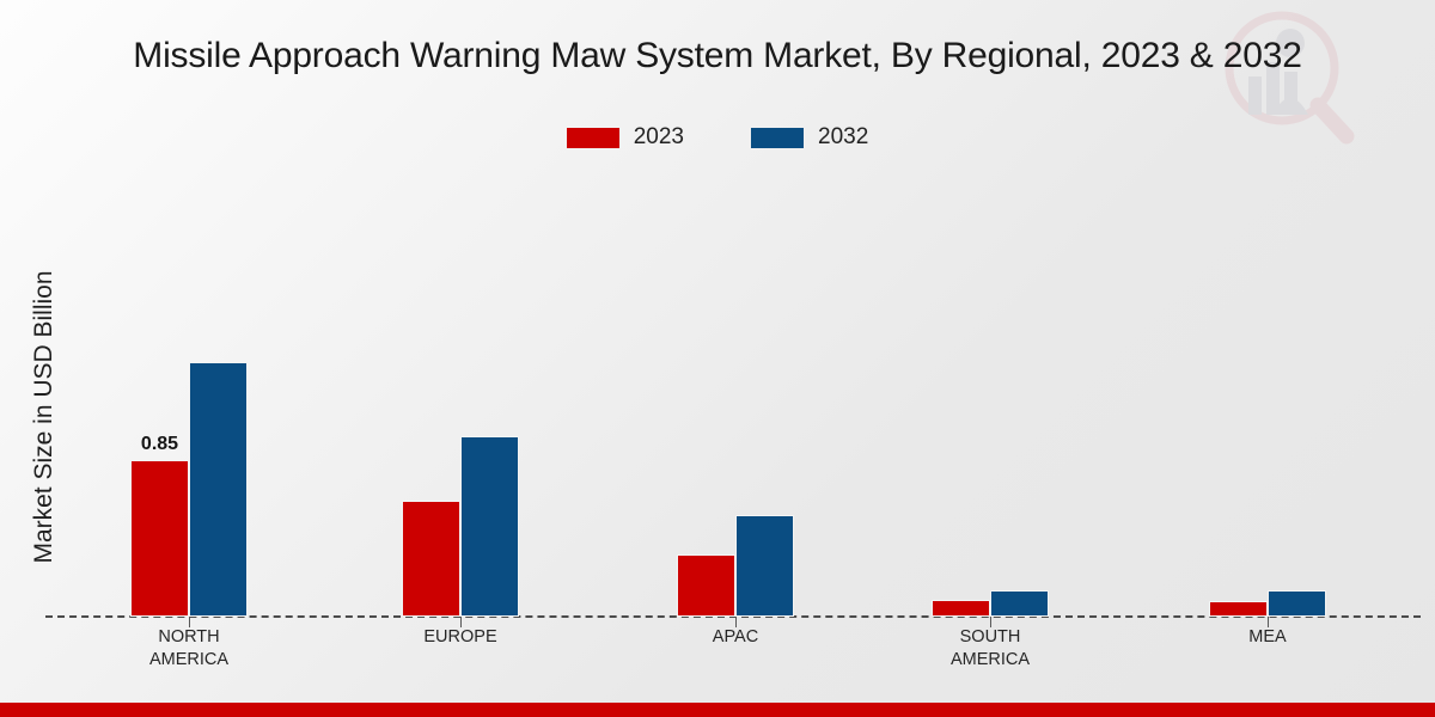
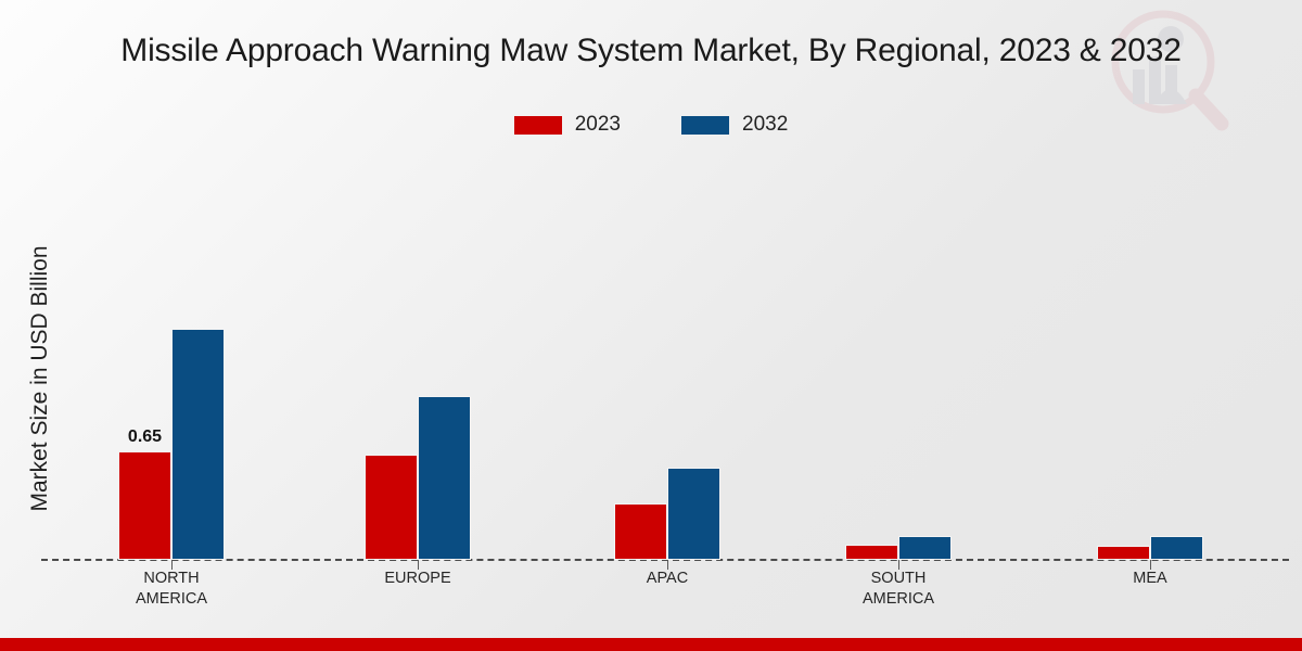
2023/NORTH AMERICA: 0.85 -> 0.65
